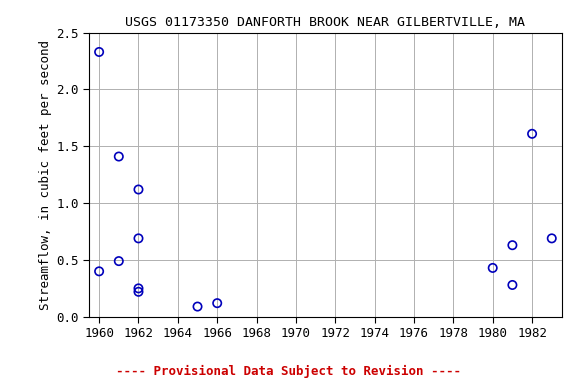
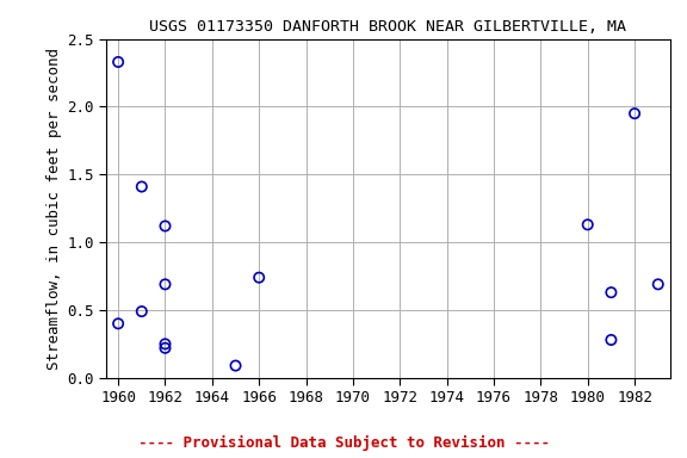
1966: 0.12 -> 0.74
1980: 0.43 -> 1.13
1982: 1.61 -> 1.95
